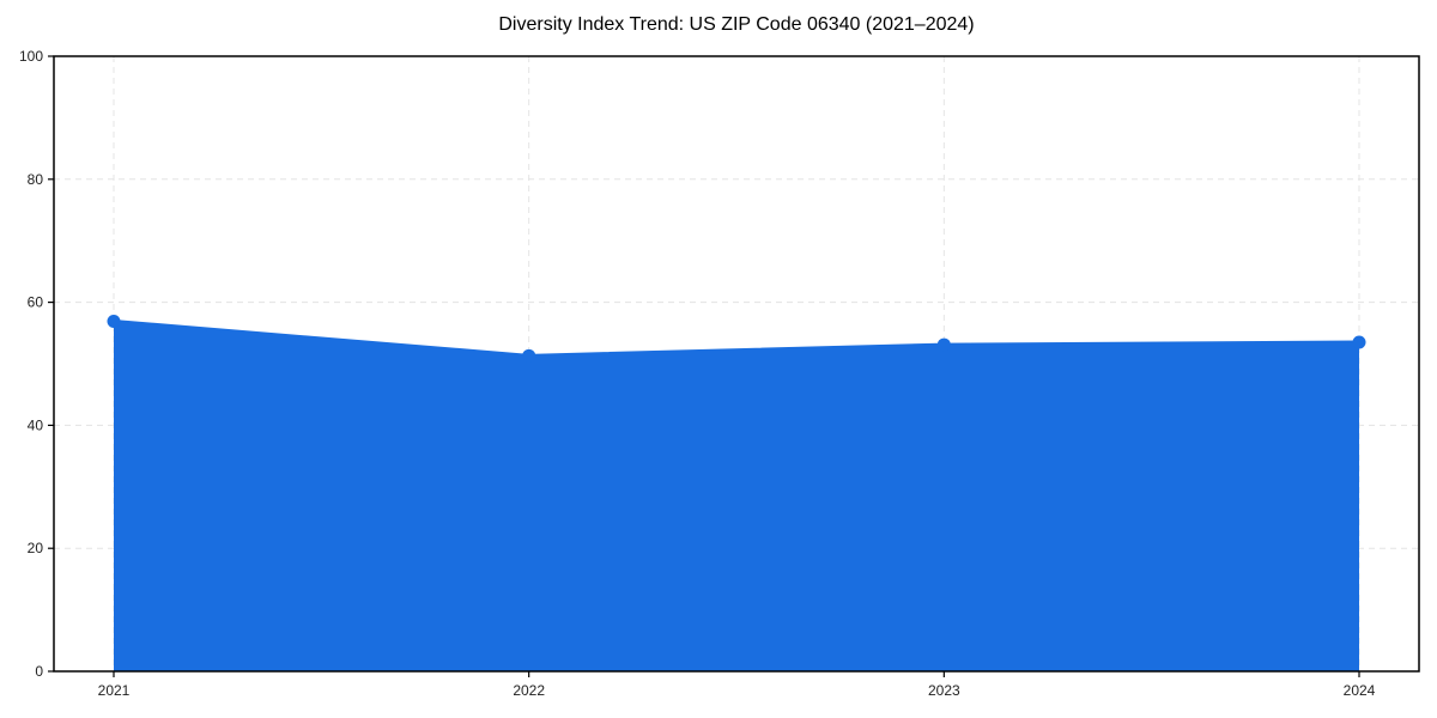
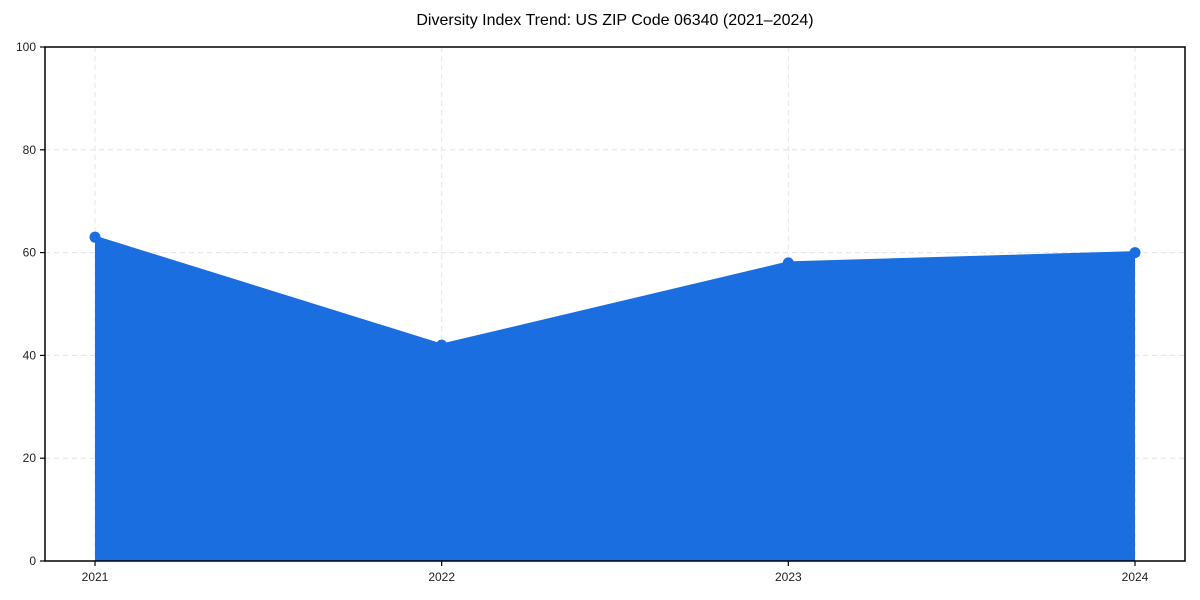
2021: 57 -> 63
2022: 51 -> 42
2023: 53 -> 58
2024: 54 -> 60
